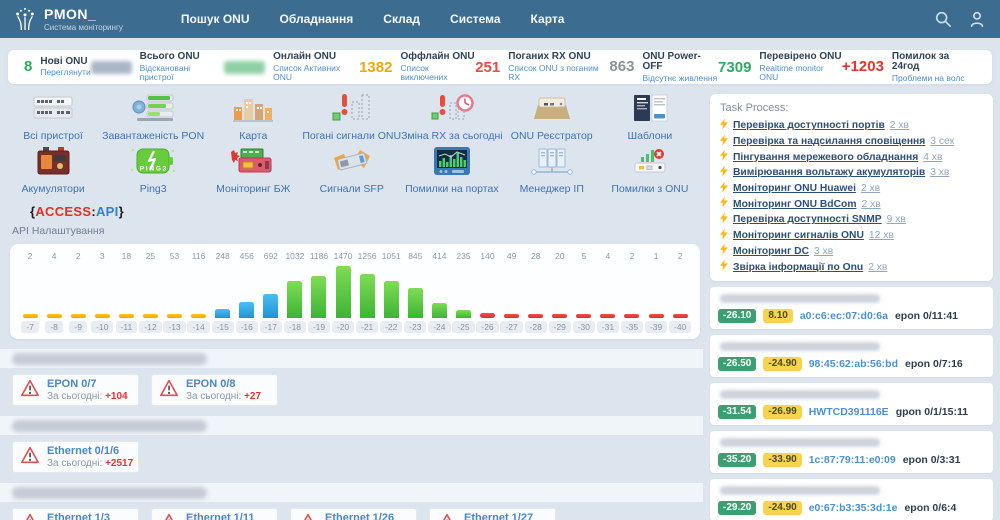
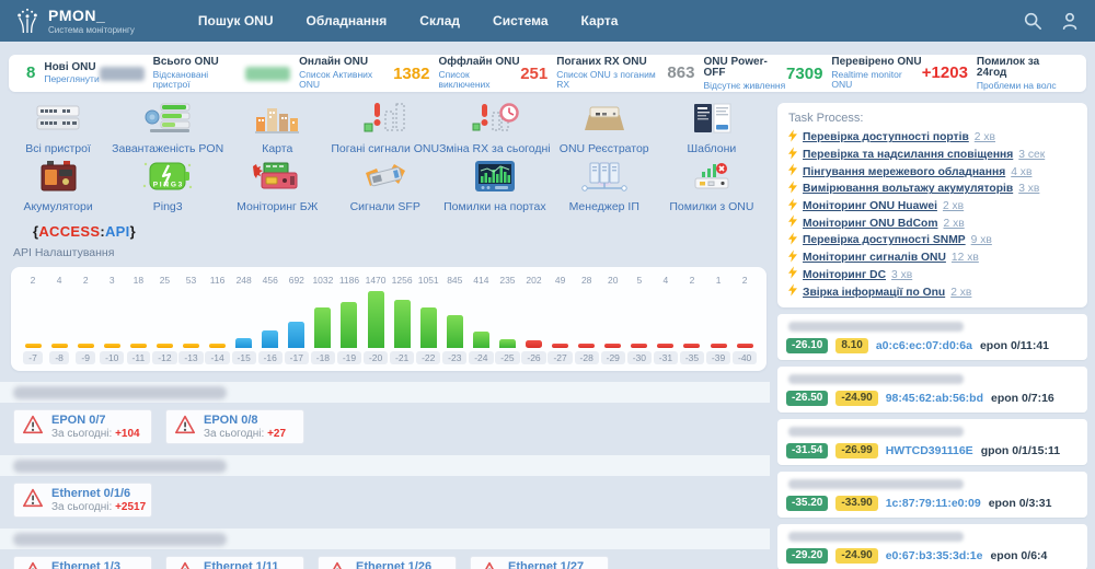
-26: 140 -> 202
